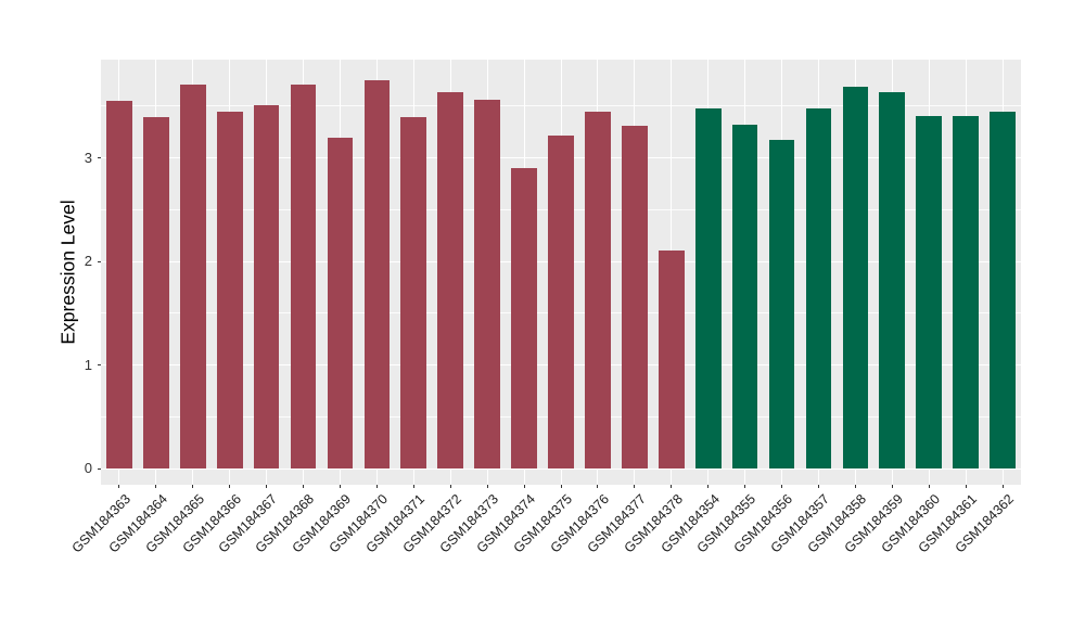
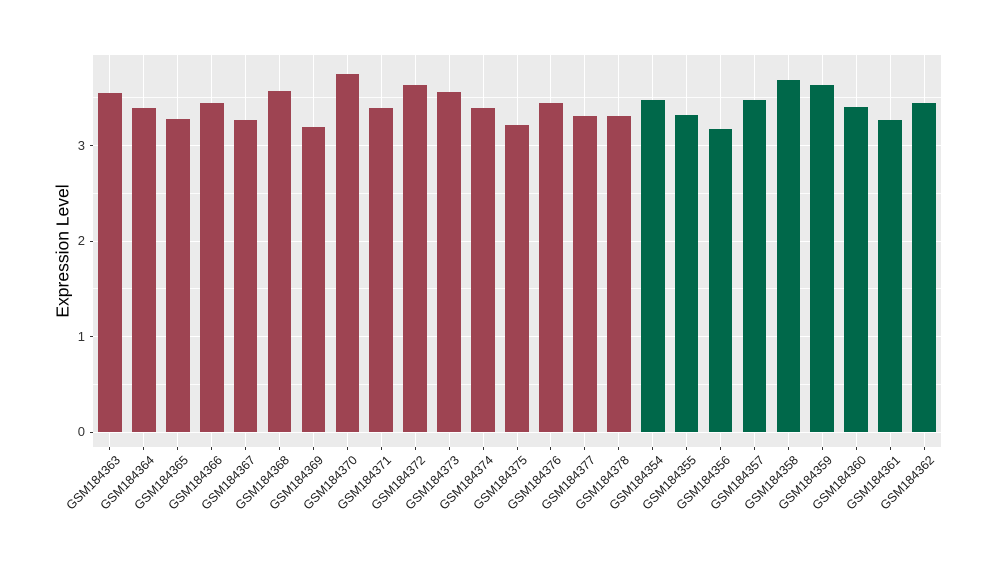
GSM184365: 3.7 -> 3.3
GSM184367: 3.5 -> 3.3
GSM184368: 3.7 -> 3.6
GSM184374: 2.9 -> 3.4
GSM184378: 2.1 -> 3.3
GSM184361: 3.4 -> 3.3
